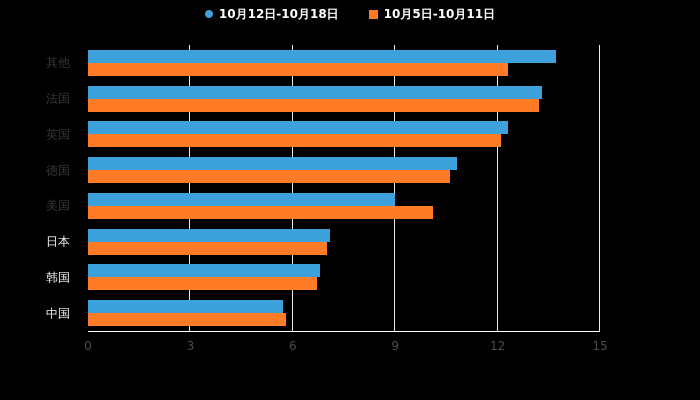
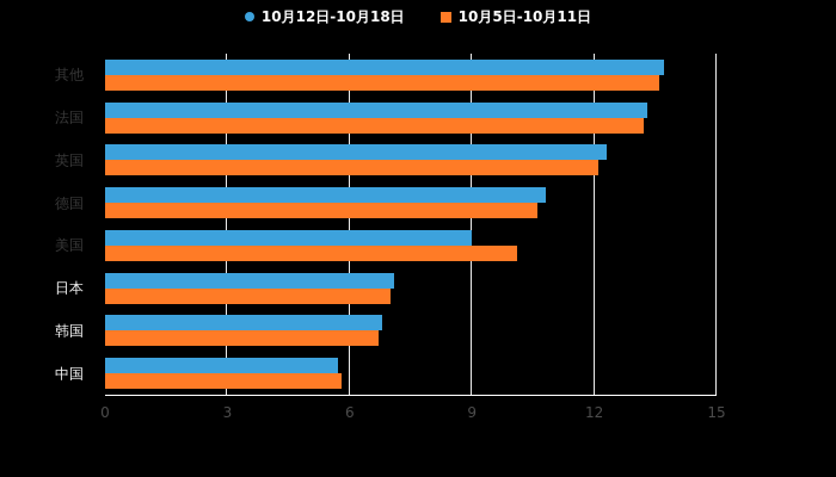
10月5日-10月11日/其他: 12.3 -> 13.6
